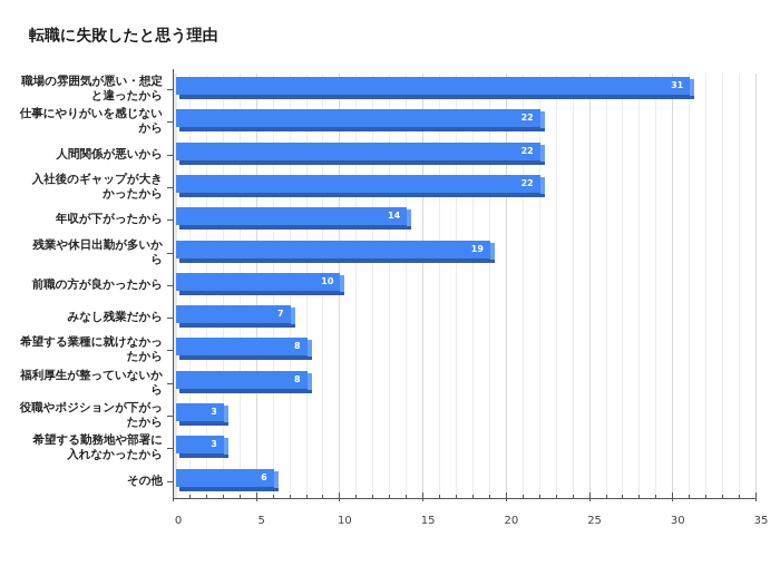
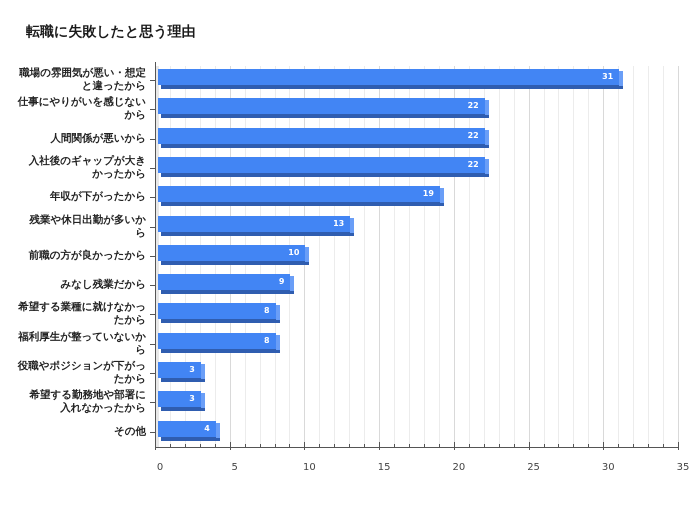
年収が下がったから: 14 -> 19
残業や休日出勤が多いから: 19 -> 13
みなし残業だから: 7 -> 9
その他: 6 -> 4
